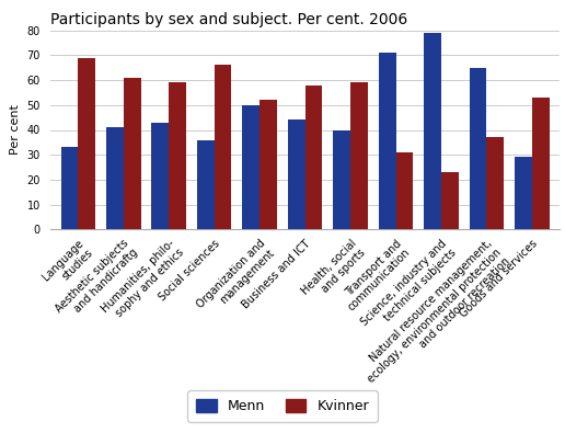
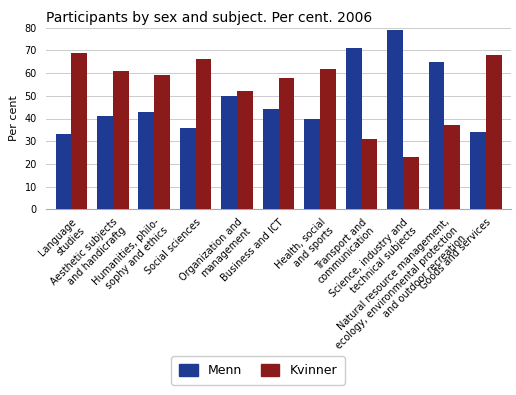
Kvinner/Health, social and sports: 59 -> 62
Menn/Goods and services: 29 -> 34
Kvinner/Goods and services: 53 -> 68
